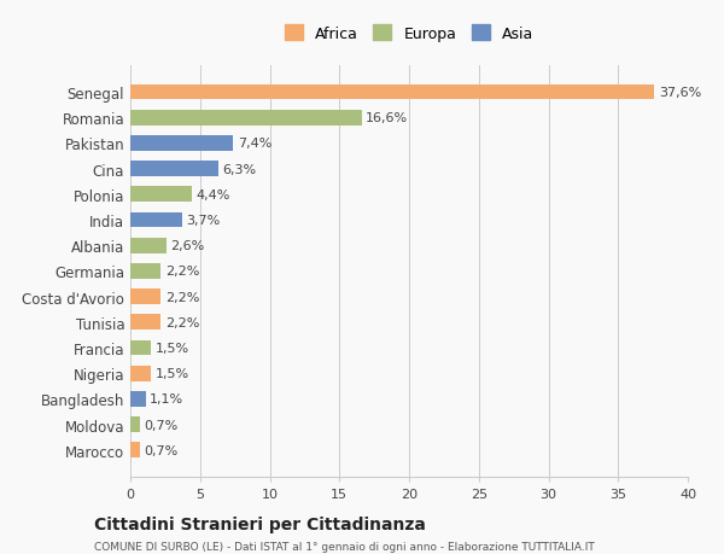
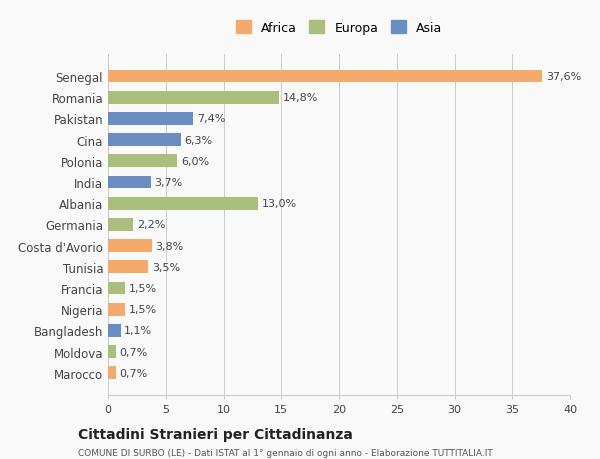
Romania: 16,6% -> 14,8%
Polonia: 4,4% -> 6,0%
Albania: 2,6% -> 13,0%
Costa d'Avorio: 2,2% -> 3,8%
Tunisia: 2,2% -> 3,5%
